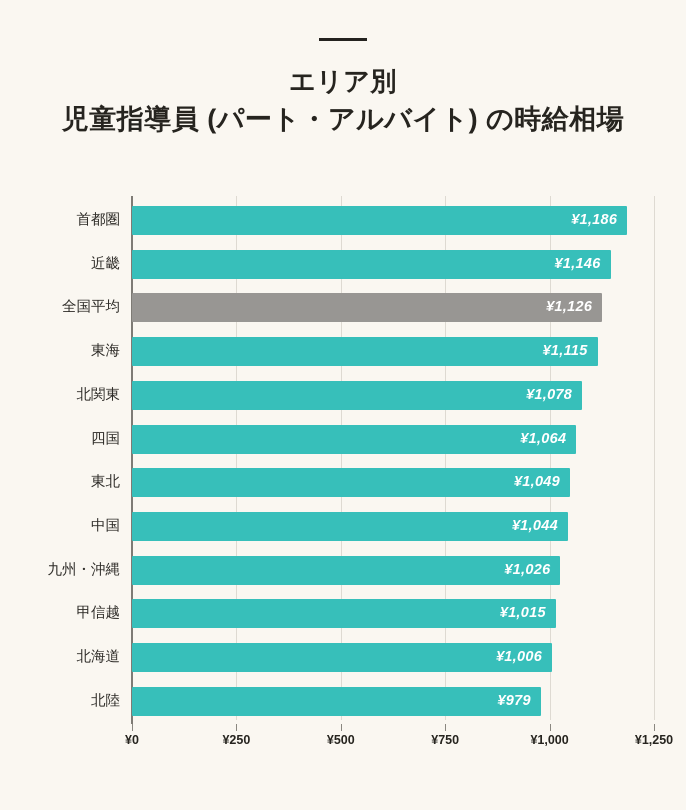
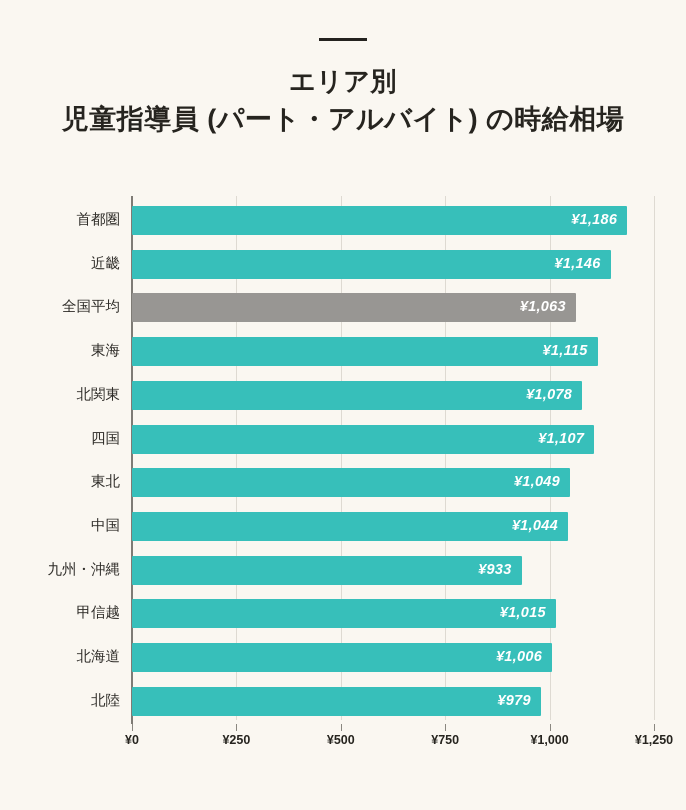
全国平均: ¥1,126 -> ¥1,063
四国: ¥1,064 -> ¥1,107
九州・沖縄: ¥1,026 -> ¥933
